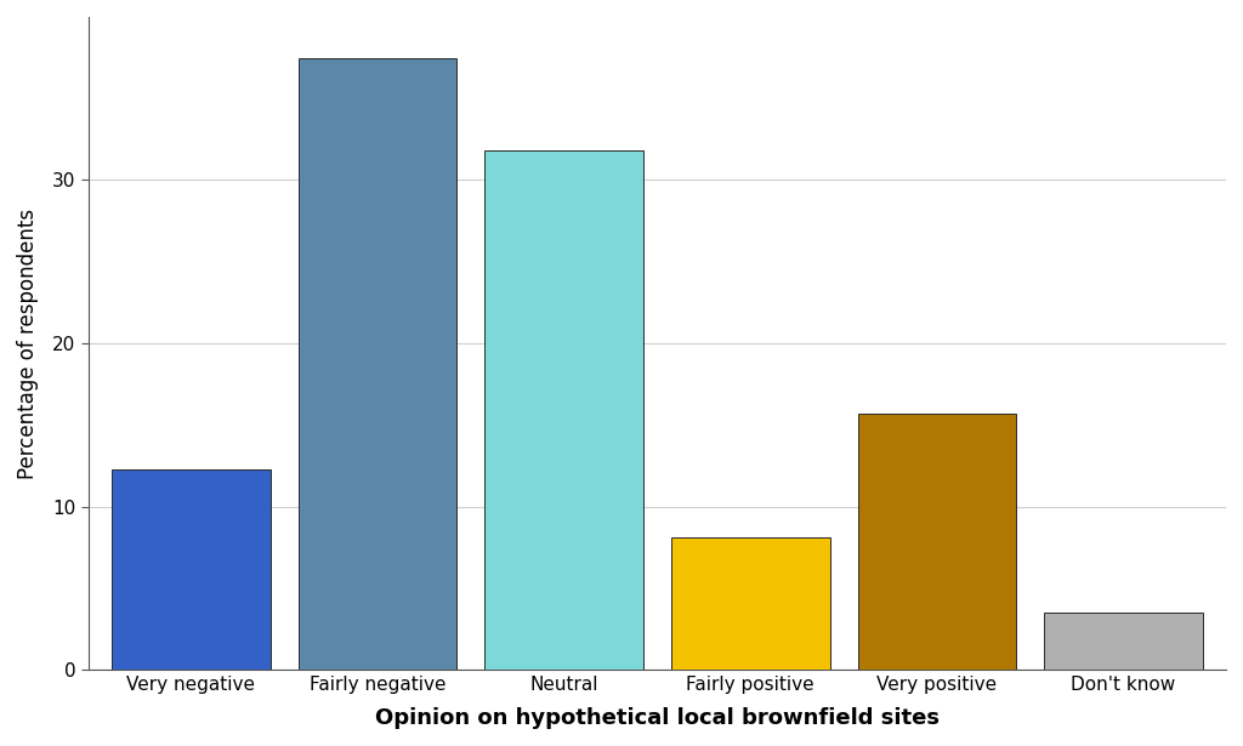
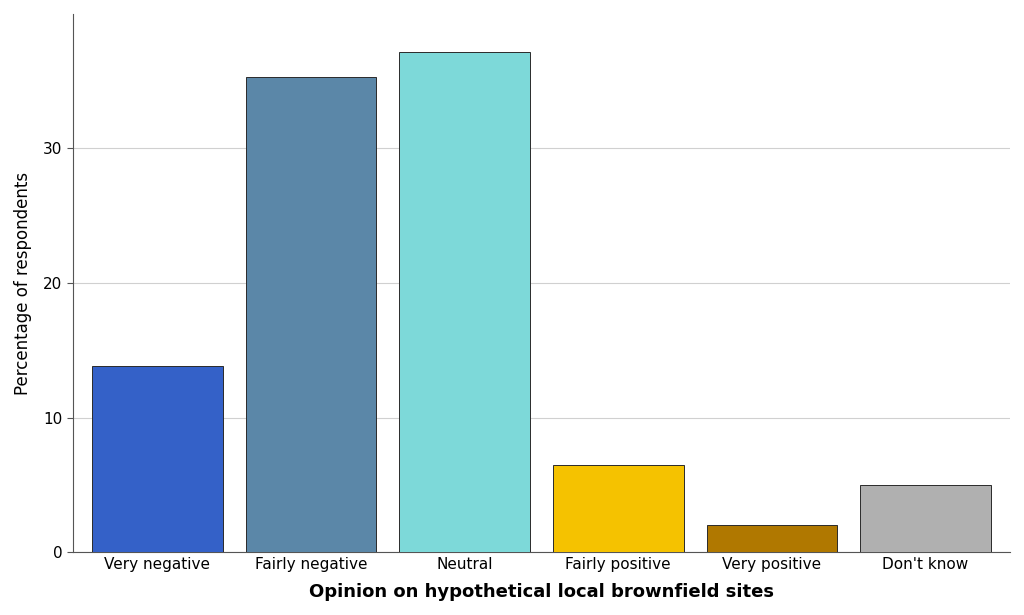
Very negative: 12.3 -> 13.8
Fairly negative: 37.5 -> 35.3
Neutral: 31.8 -> 37.2
Fairly positive: 8.1 -> 6.5
Very positive: 15.7 -> 2.0
Don't know: 3.5 -> 5.0
